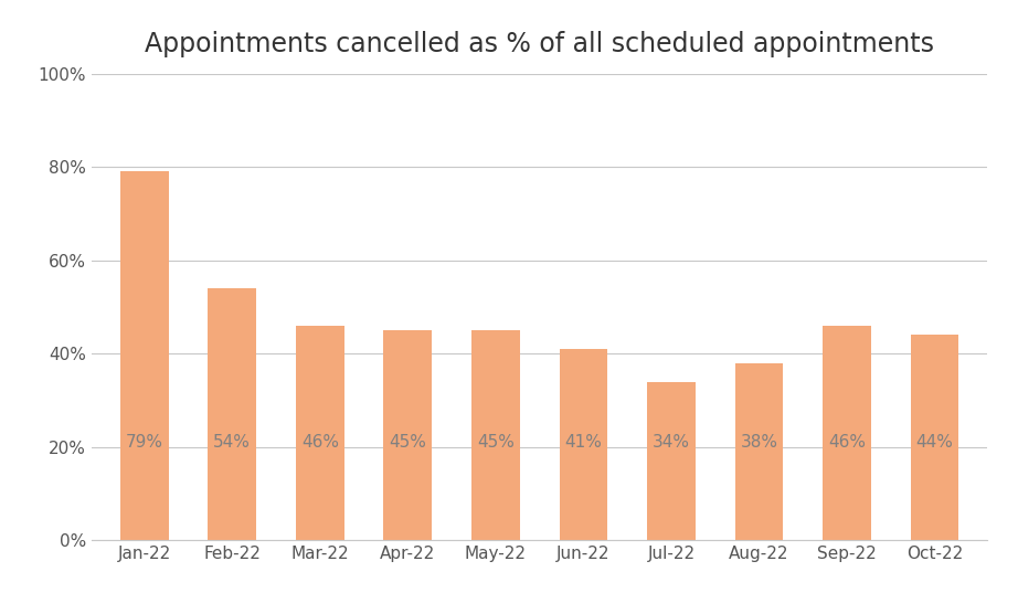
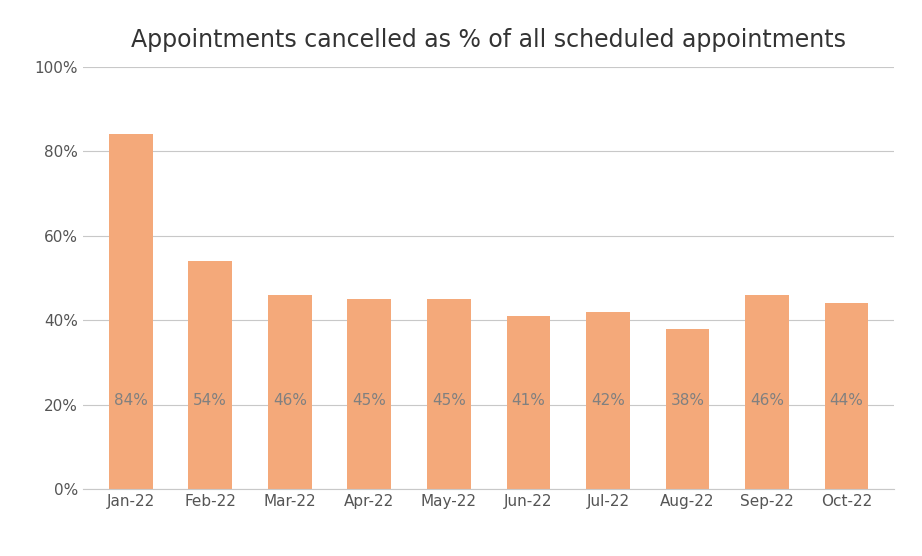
Jan-22: 79% -> 84%
Jul-22: 34% -> 42%
